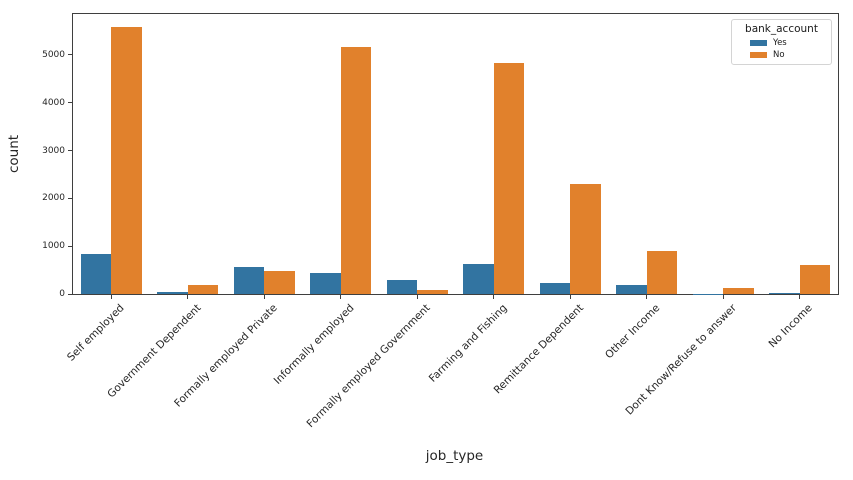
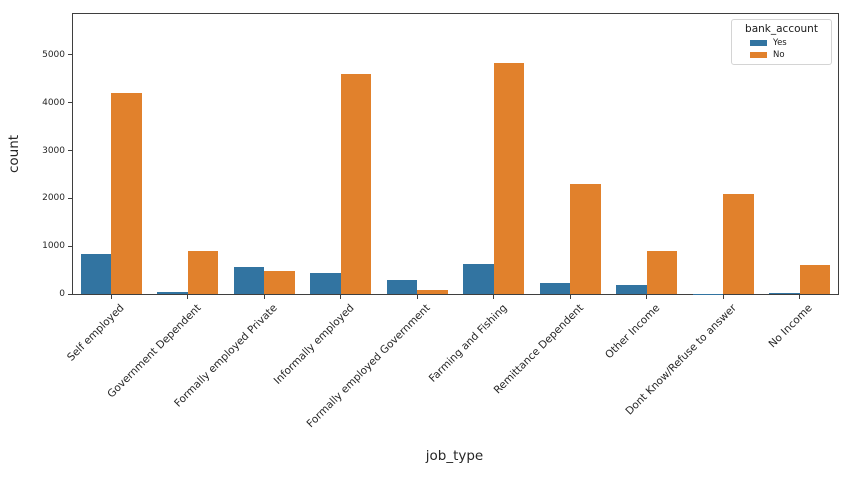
No/Self employed: 5600 -> 4200
No/Government Dependent: 200 -> 900
No/Informally employed: 5200 -> 4600
No/Dont Know/Refuse to answer: 100 -> 2100
